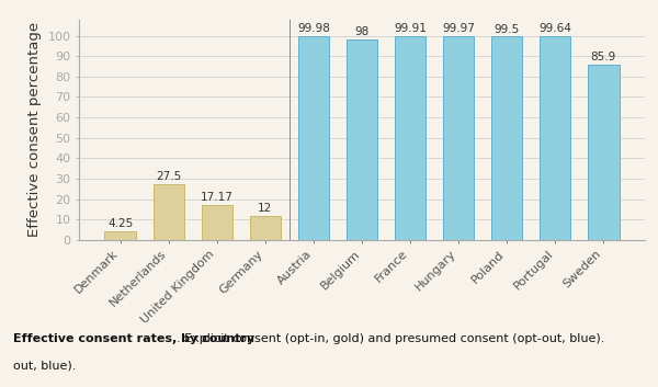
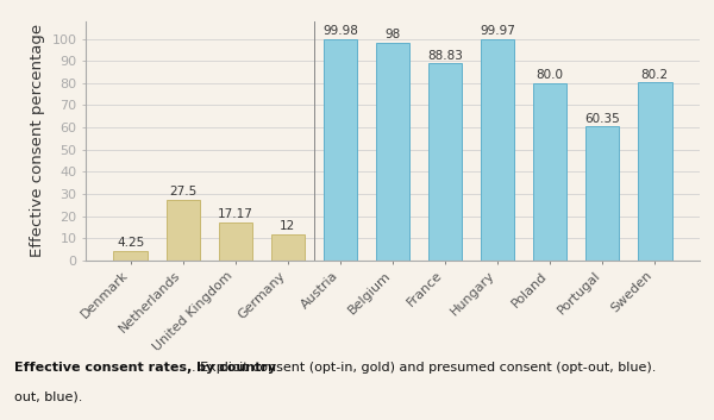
France: 99.91 -> 88.83
Poland: 99.5 -> 80.0
Portugal: 99.64 -> 60.35
Sweden: 85.9 -> 80.2
